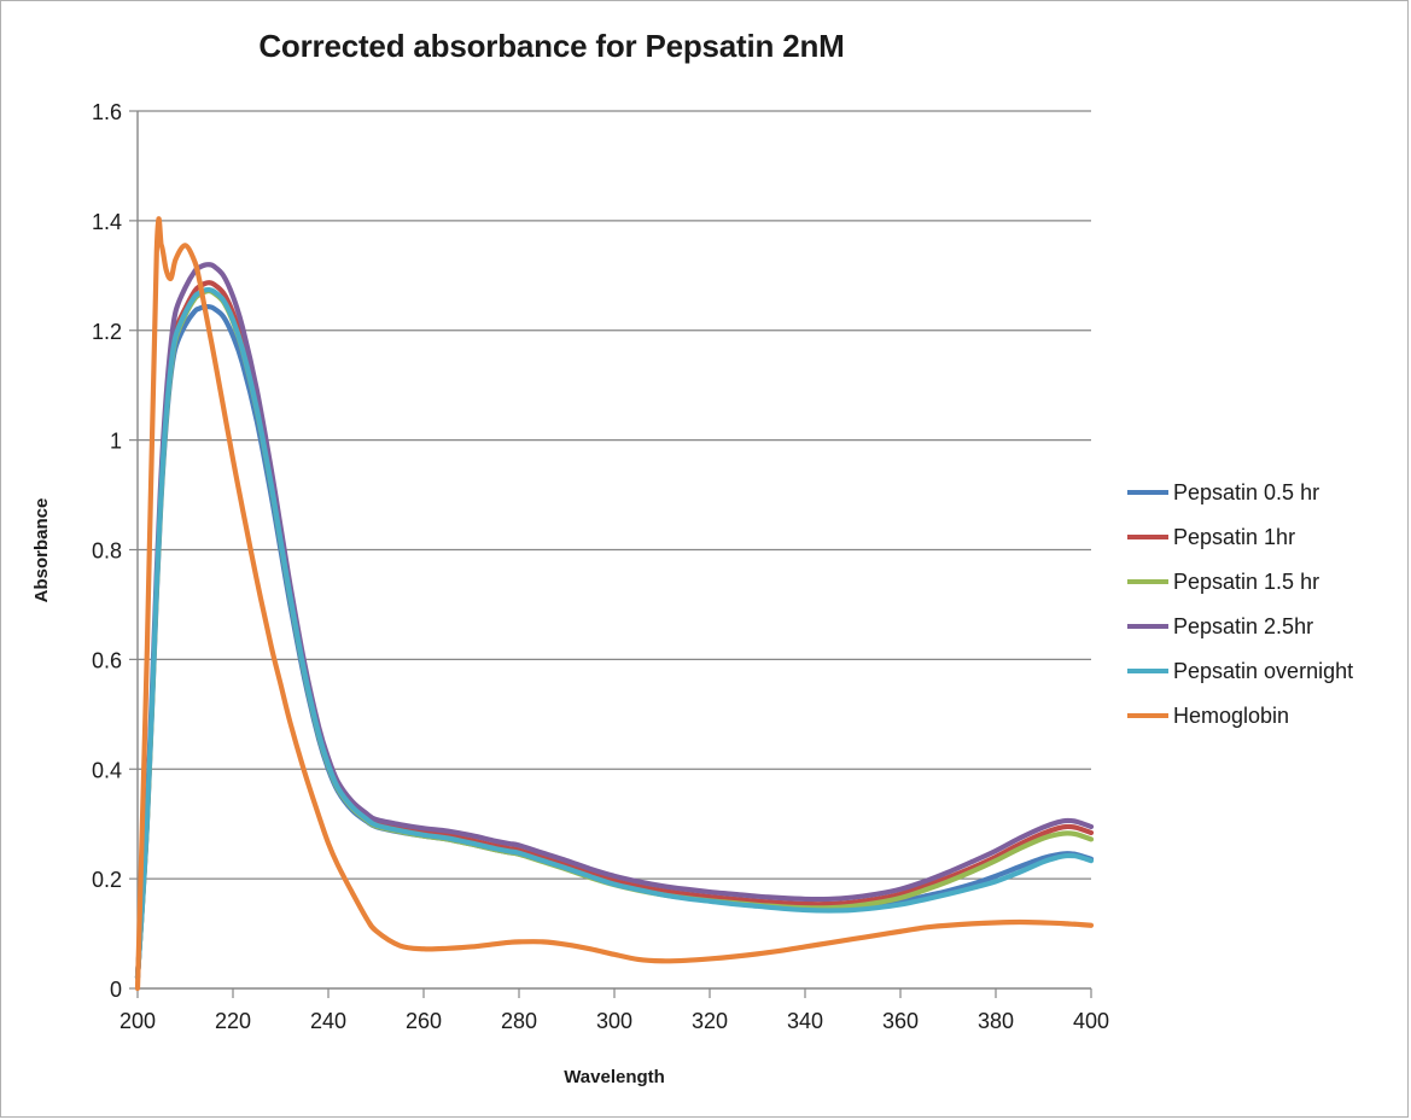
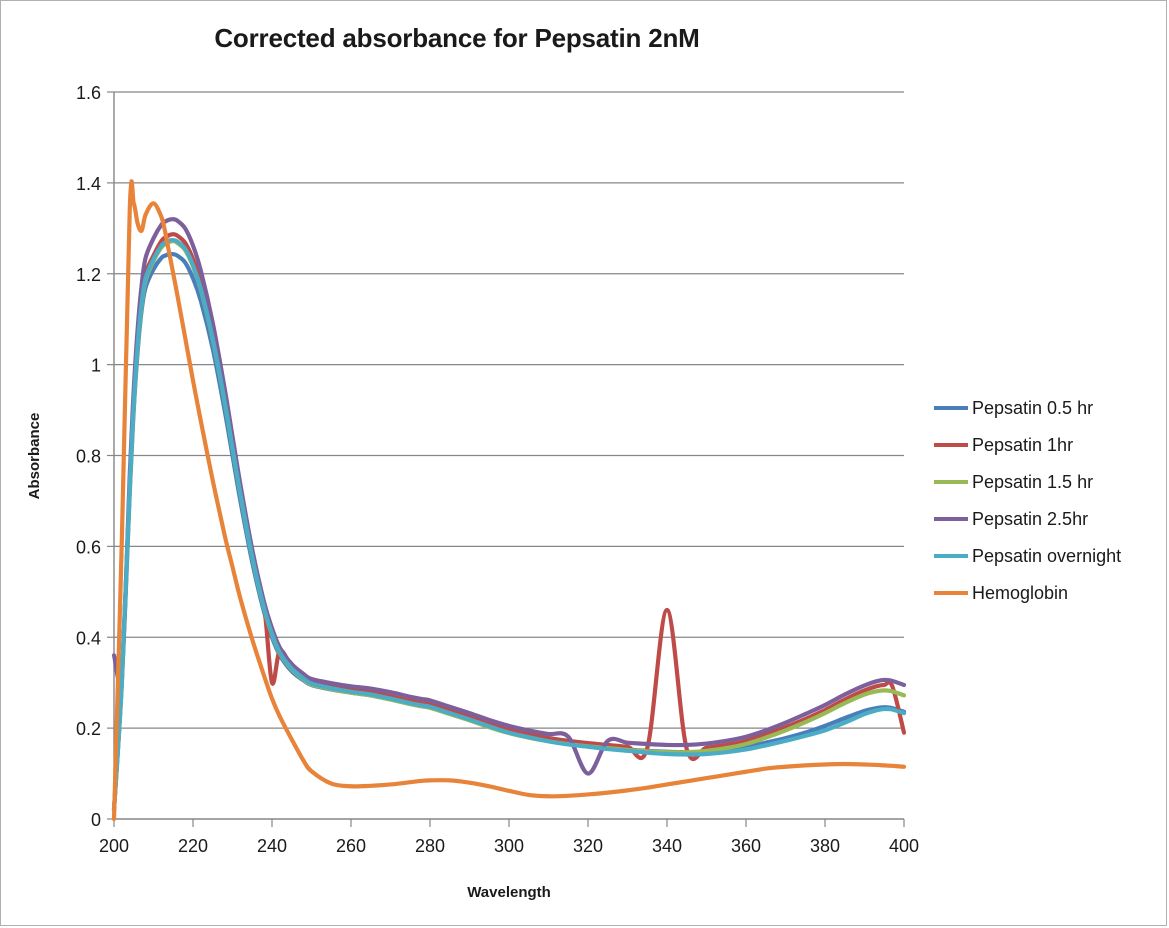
Pepsatin 2.5hr/200: 0.02 -> 0.36
Pepsatin 1hr/240: 0.41 -> 0.30
Pepsatin 2.5hr/320: 0.18 -> 0.10
Pepsatin 1hr/340: 0.15 -> 0.46
Pepsatin 1hr/400: 0.28 -> 0.19
